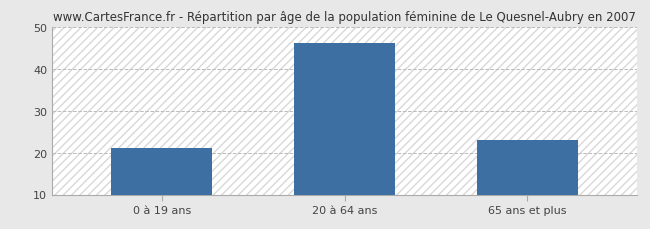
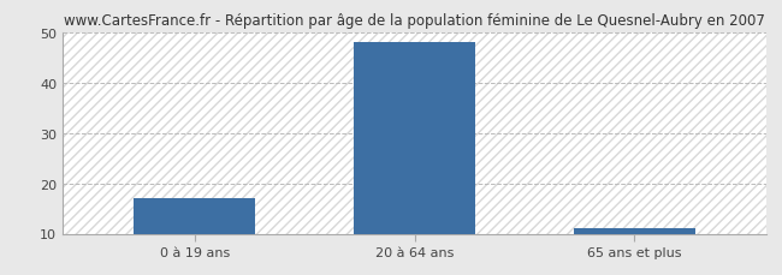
0 à 19 ans: 21 -> 17
20 à 64 ans: 46 -> 48
65 ans et plus: 23 -> 11
